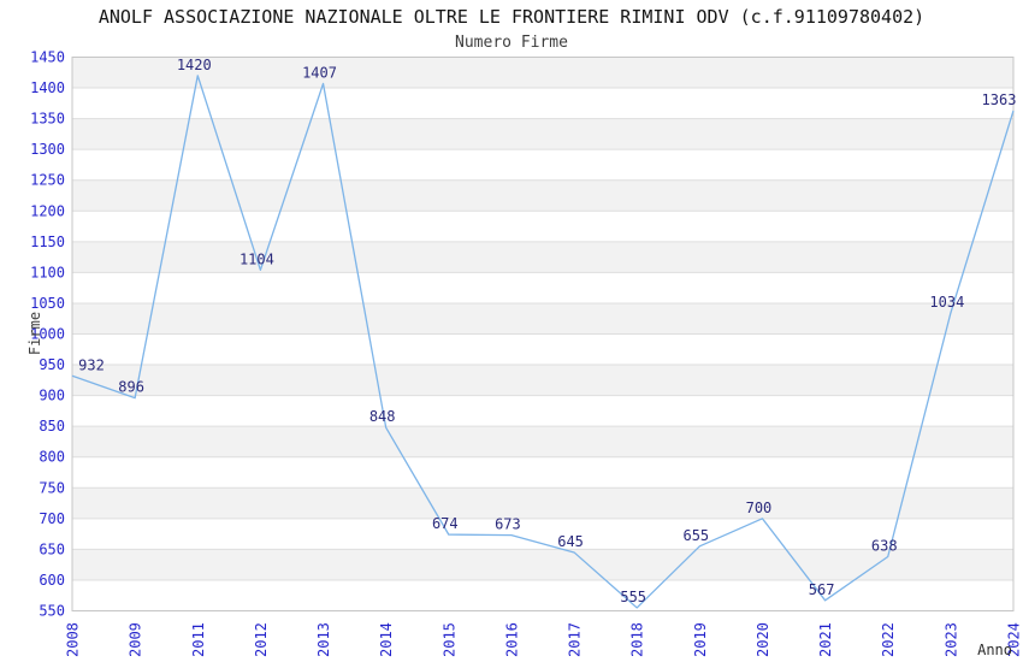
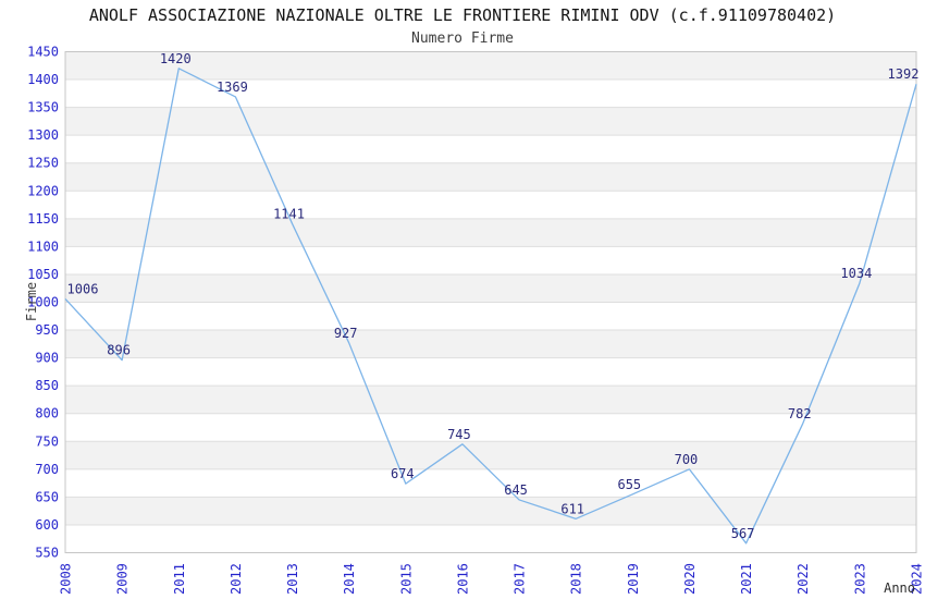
2008: 932 -> 1006
2012: 1104 -> 1369
2013: 1407 -> 1141
2014: 848 -> 927
2016: 673 -> 745
2018: 555 -> 611
2022: 638 -> 782
2024: 1363 -> 1392
